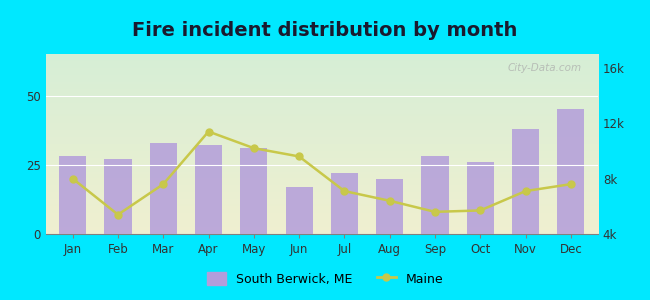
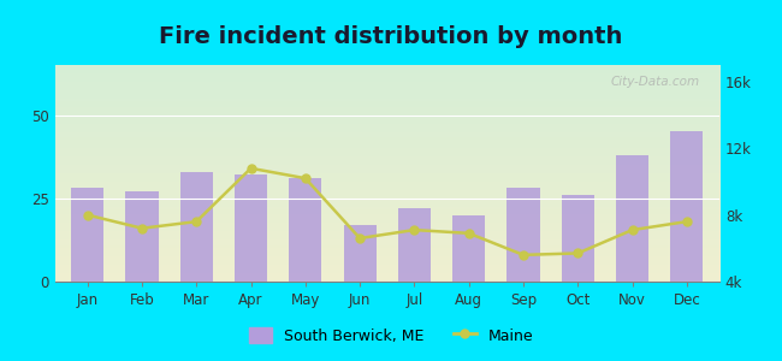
Maine/Feb: 5.4k -> 7.2k
Maine/Apr: 11.4k -> 10.8k
Maine/Jun: 9.6k -> 6.6k
Maine/Aug: 6.4k -> 6.9k
